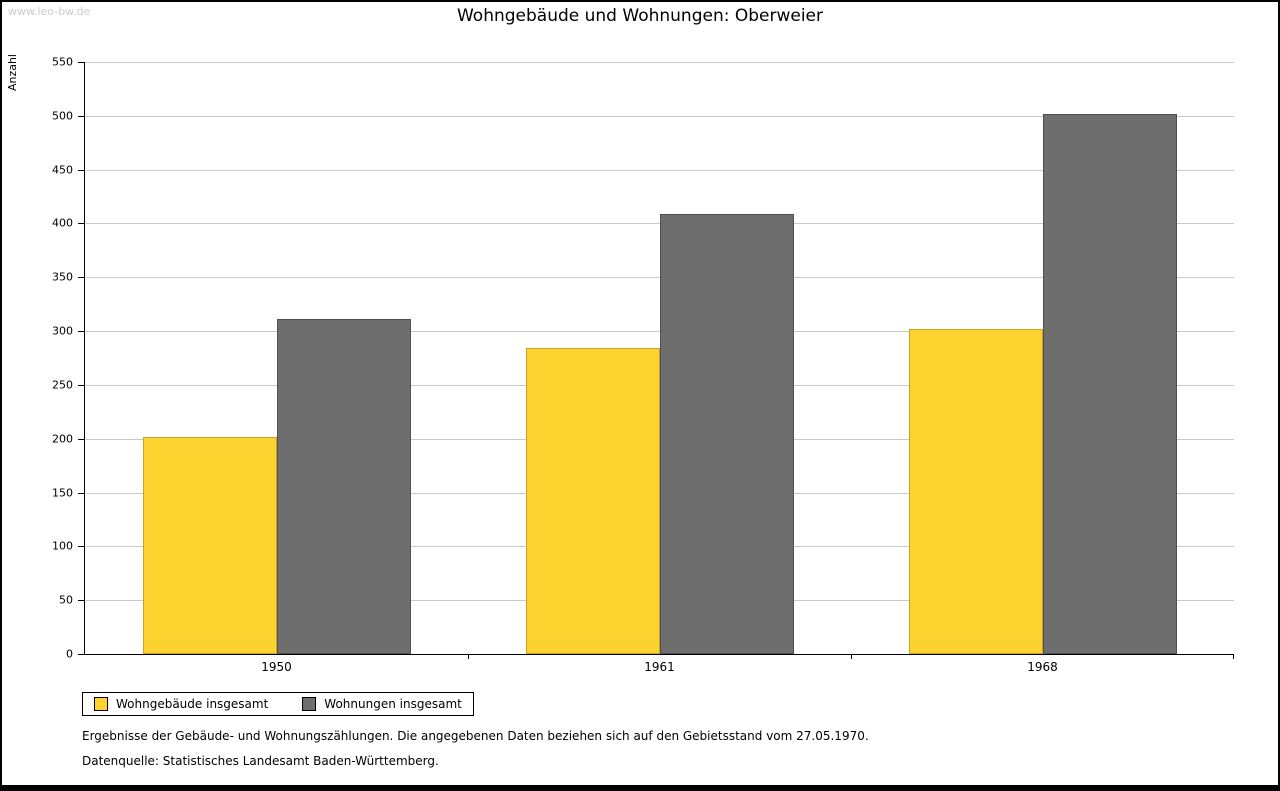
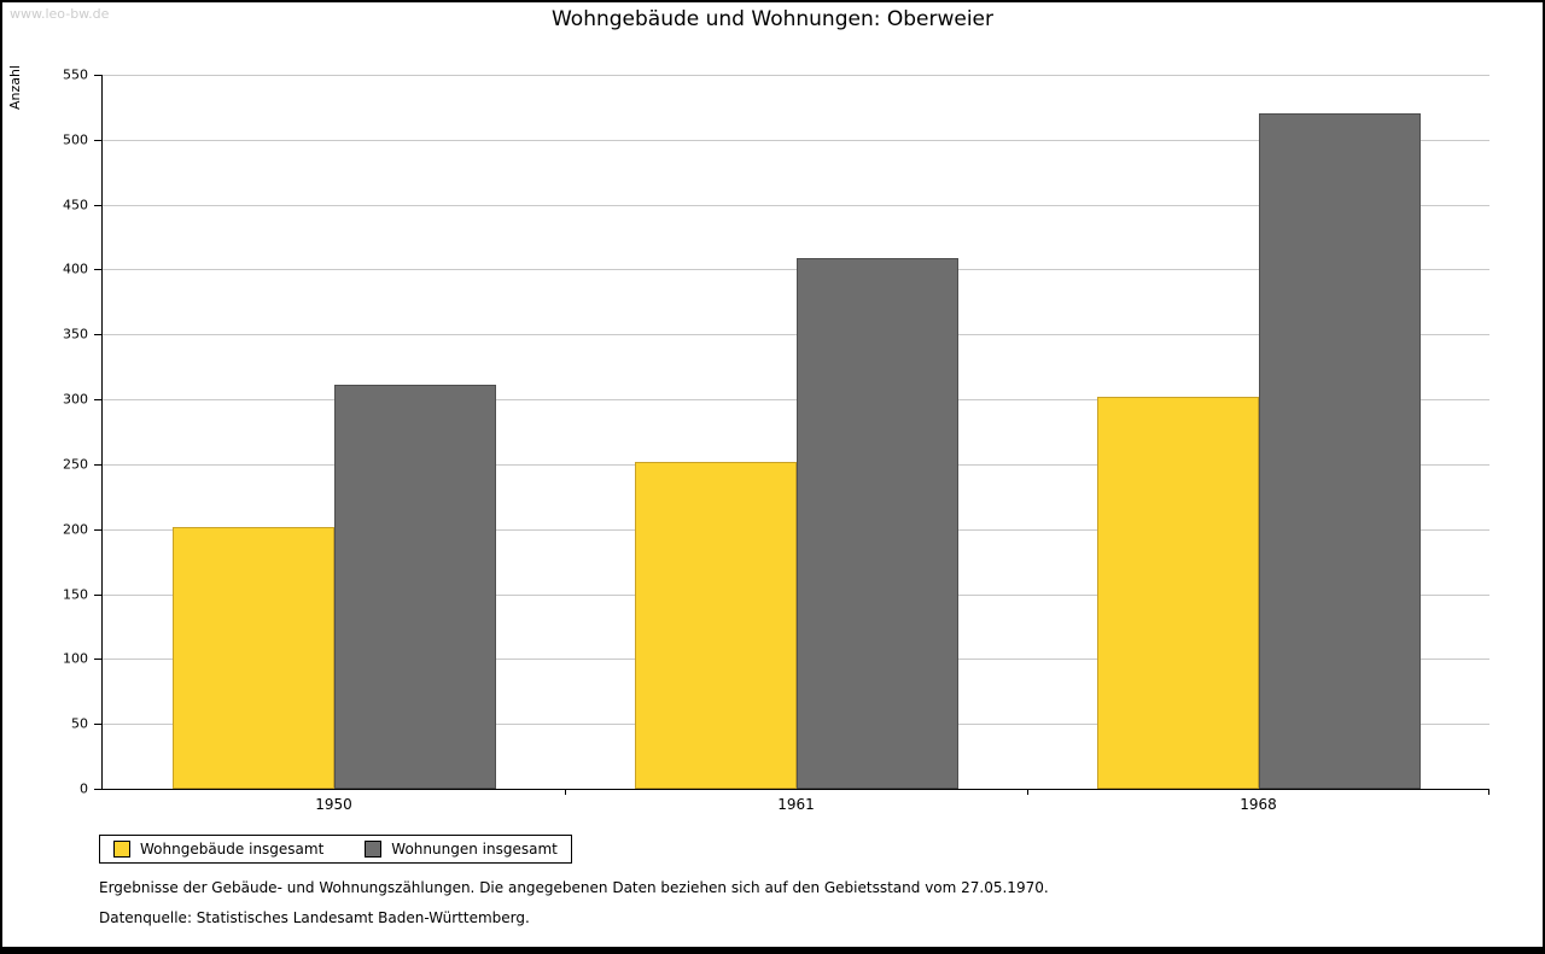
Wohngebäude insgesamt/1961: 284 -> 252
Wohnungen insgesamt/1968: 502 -> 520
